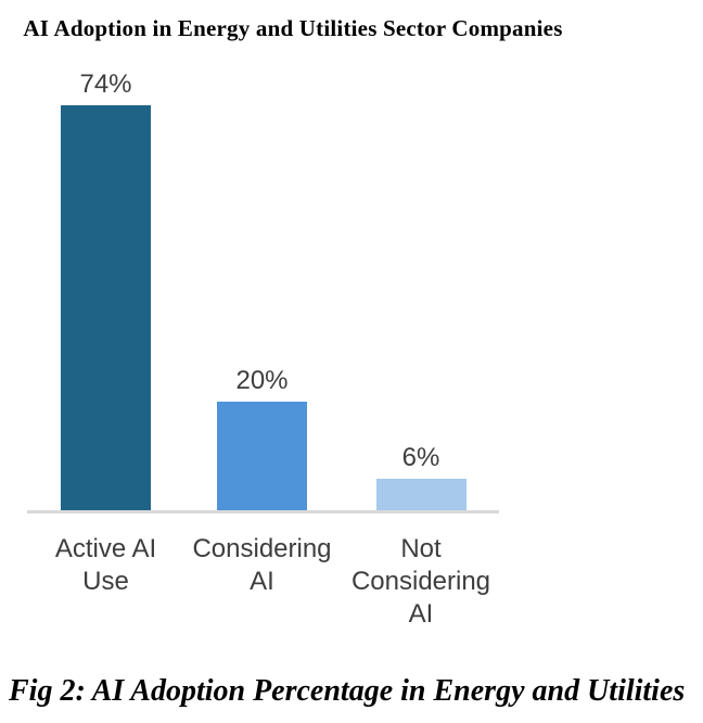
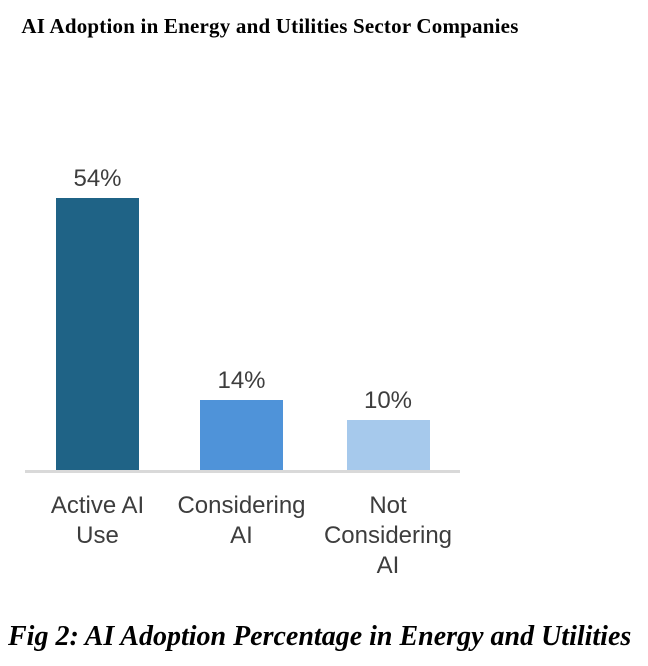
Active AI Use: 74% -> 54%
Considering AI: 20% -> 14%
Not Considering AI: 6% -> 10%
